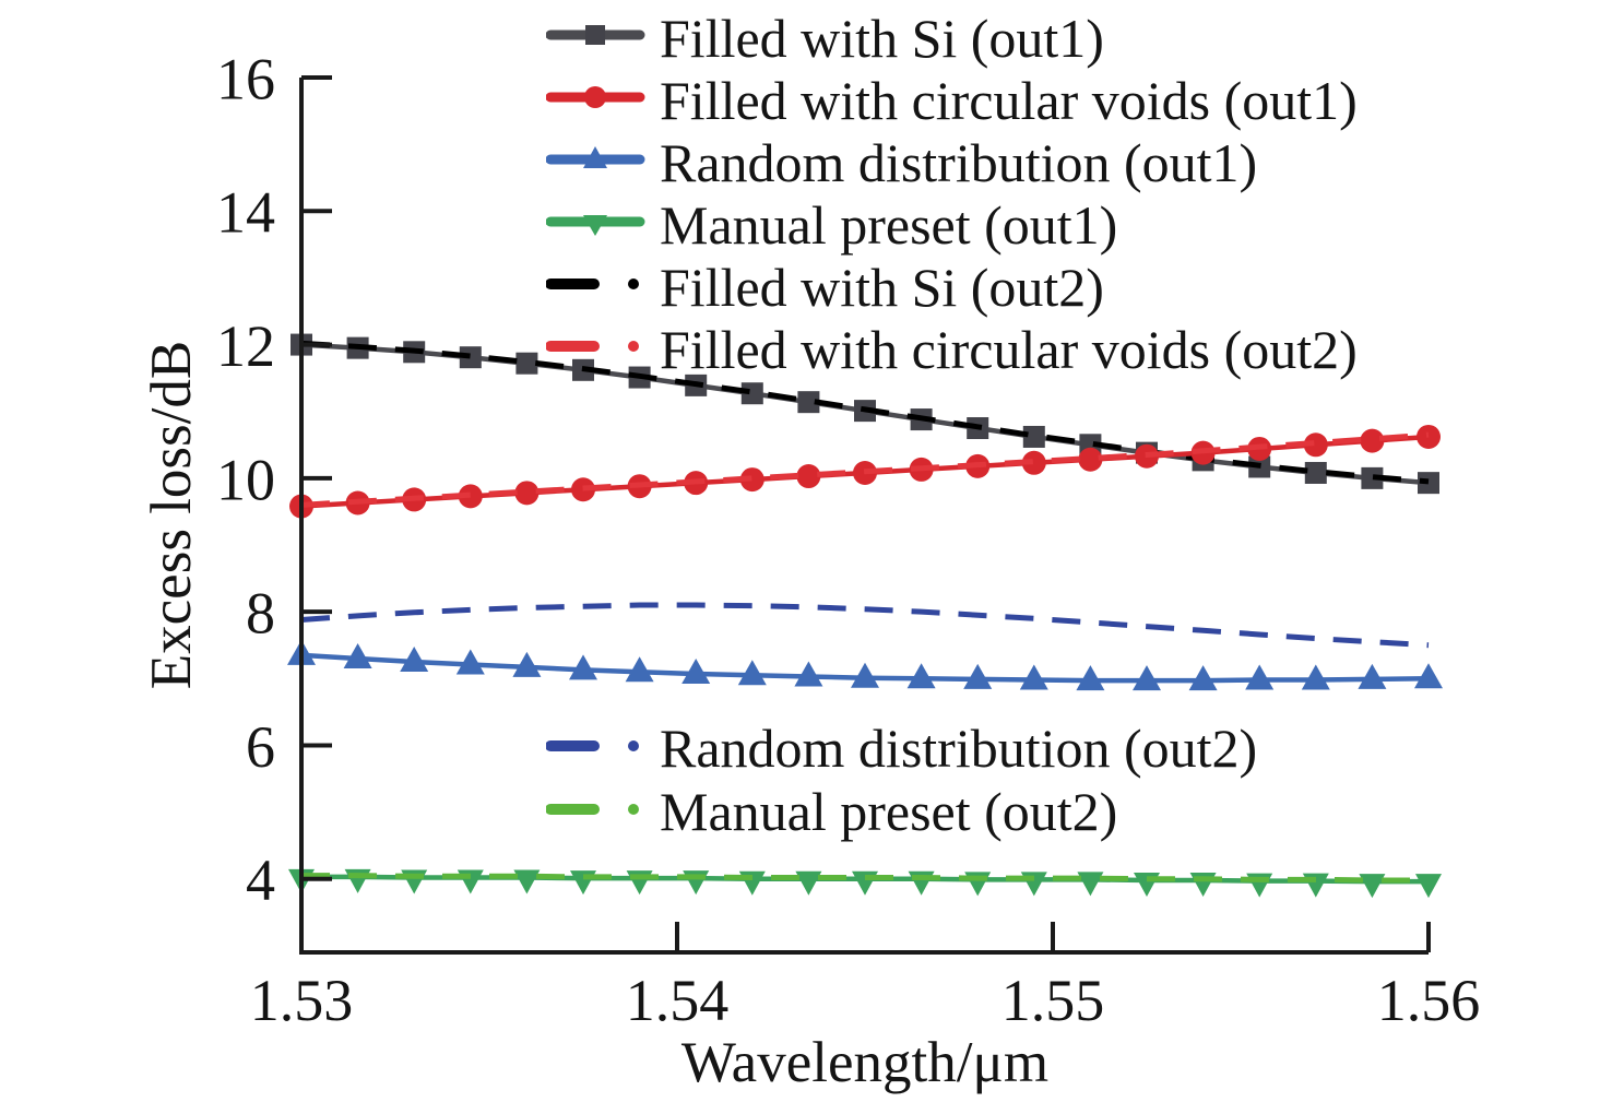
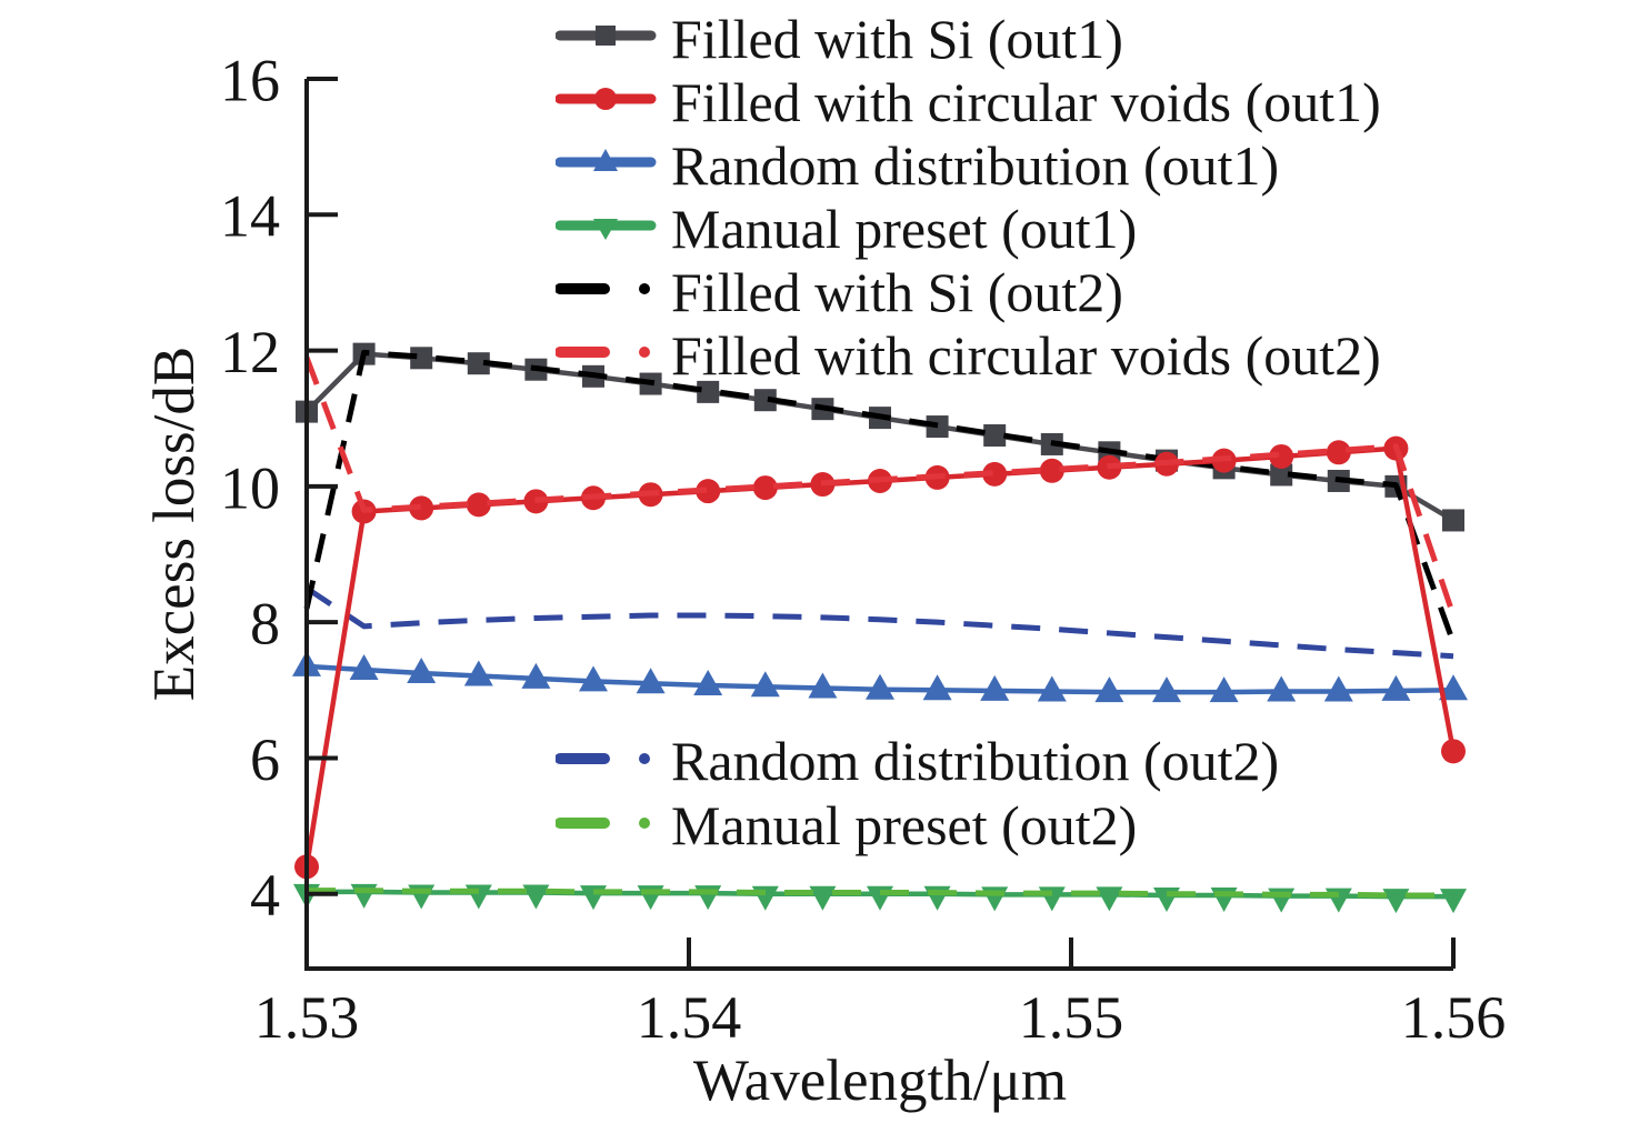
Filled with Si (out1)/1.53: 12.0 -> 11.1
Filled with circular voids (out1)/1.53: 9.6 -> 4.4
Filled with Si (out2)/1.53: 12.0 -> 8.2
Filled with circular voids (out2)/1.53: 9.6 -> 11.9
Random distribution (out2)/1.53: 7.9 -> 8.5
Filled with Si (out1)/1.56: 9.9 -> 9.5
Filled with circular voids (out1)/1.56: 10.6 -> 6.1
Filled with Si (out2)/1.56: 9.9 -> 7.7
Filled with circular voids (out2)/1.56: 10.7 -> 8.1
